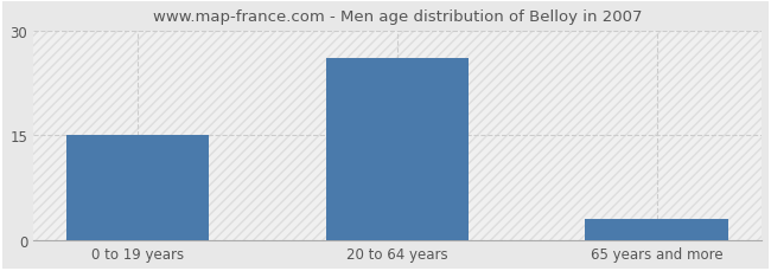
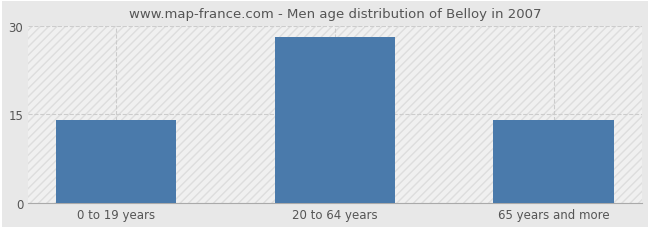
0 to 19 years: 15 -> 14
20 to 64 years: 26 -> 28
65 years and more: 3 -> 14
